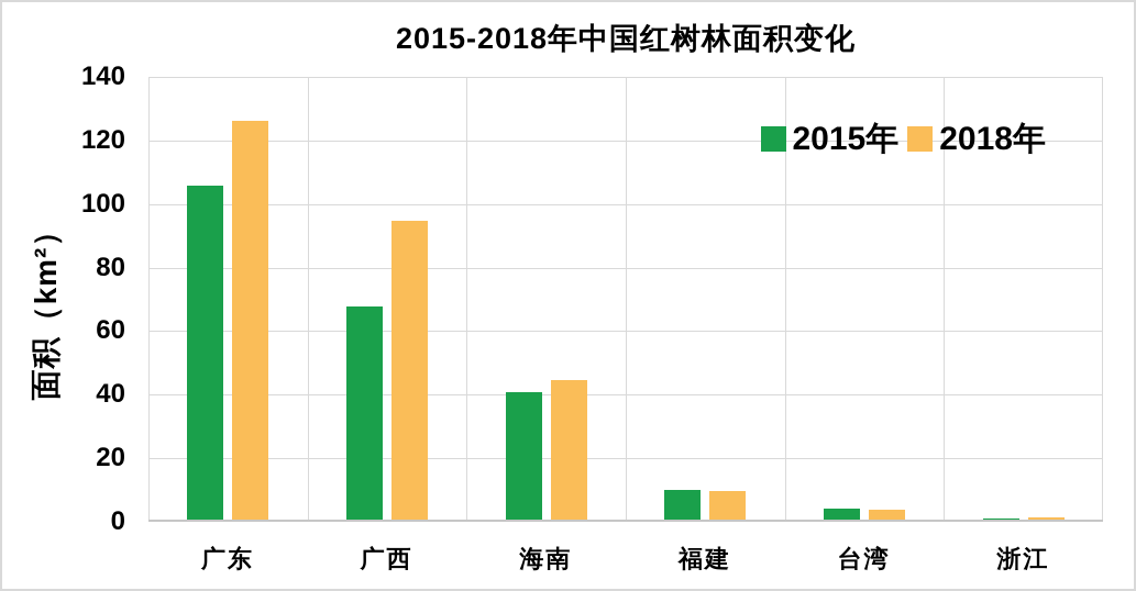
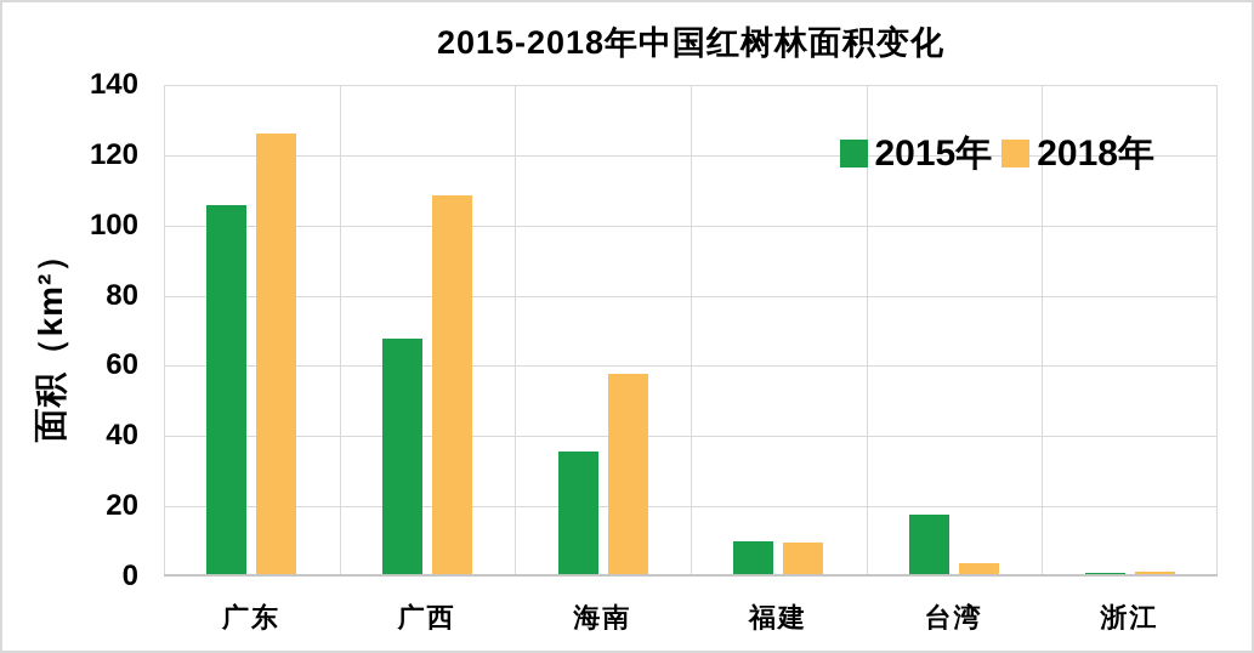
2018年/广西: 94 -> 108
2015年/海南: 40 -> 35
2018年/海南: 44 -> 57
2015年/台湾: 4 -> 17
